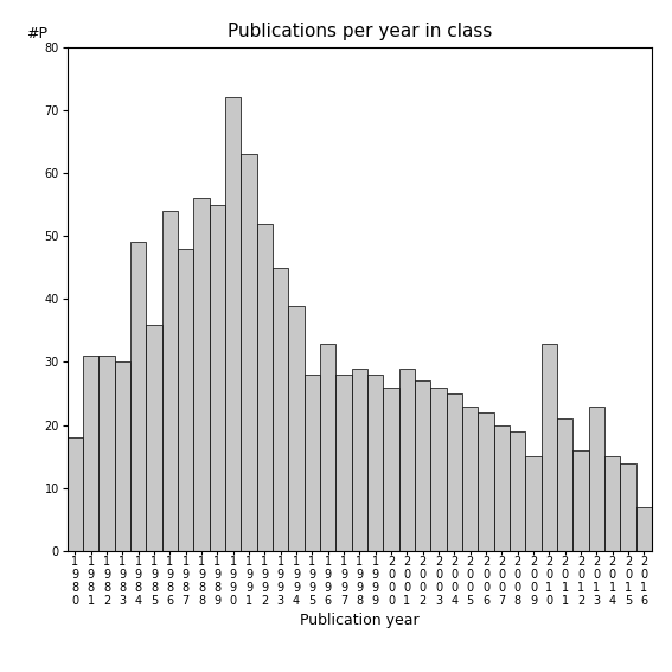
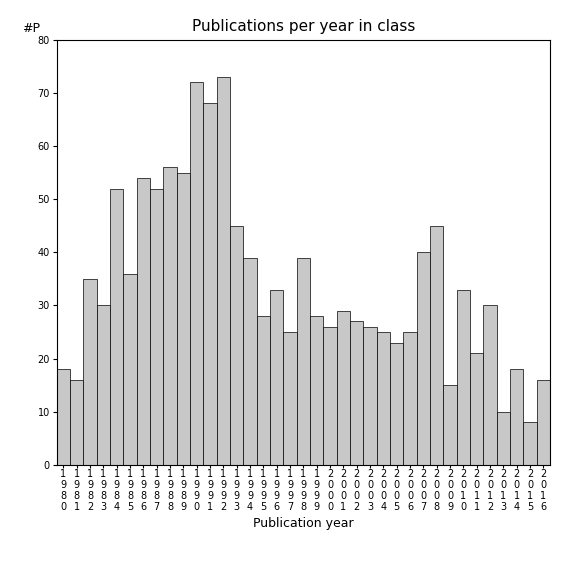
1 9 8 1: 31 -> 16
1 9 8 2: 31 -> 35
1 9 8 4: 49 -> 52
1 9 8 7: 48 -> 52
1 9 9 1: 63 -> 68
1 9 9 2: 52 -> 73
1 9 9 7: 28 -> 25
1 9 9 8: 29 -> 39
2 0 0 6: 22 -> 25
2 0 0 7: 20 -> 40
2 0 0 8: 19 -> 45
2 0 1 2: 16 -> 30
2 0 1 3: 23 -> 10
2 0 1 4: 15 -> 18
2 0 1 5: 14 -> 8
2 0 1 6: 7 -> 16
